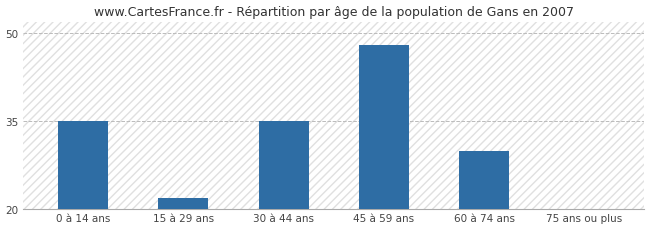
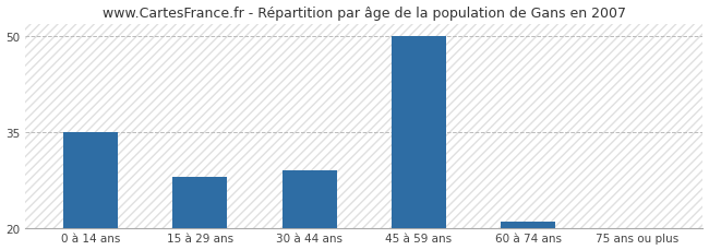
15 à 29 ans: 22 -> 28
30 à 44 ans: 35 -> 29
45 à 59 ans: 48 -> 50
60 à 74 ans: 30 -> 21
